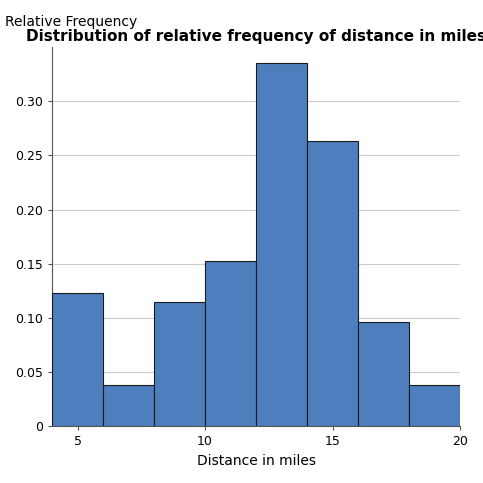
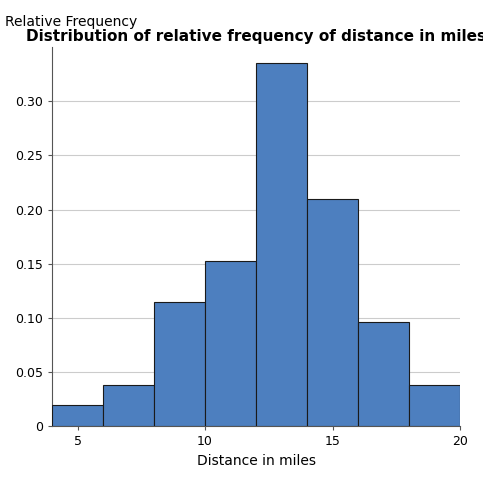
5: 0.123 -> 0.020
15: 0.263 -> 0.210
